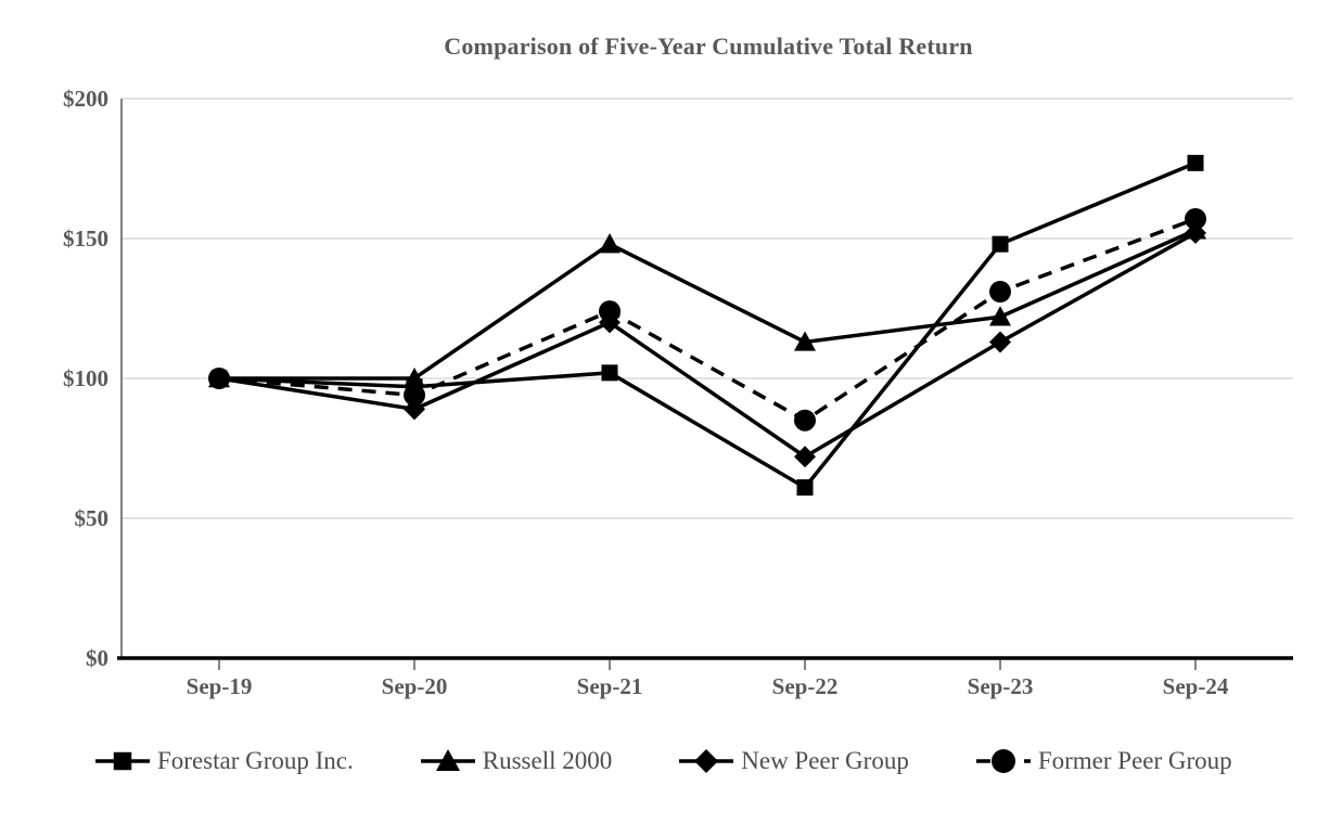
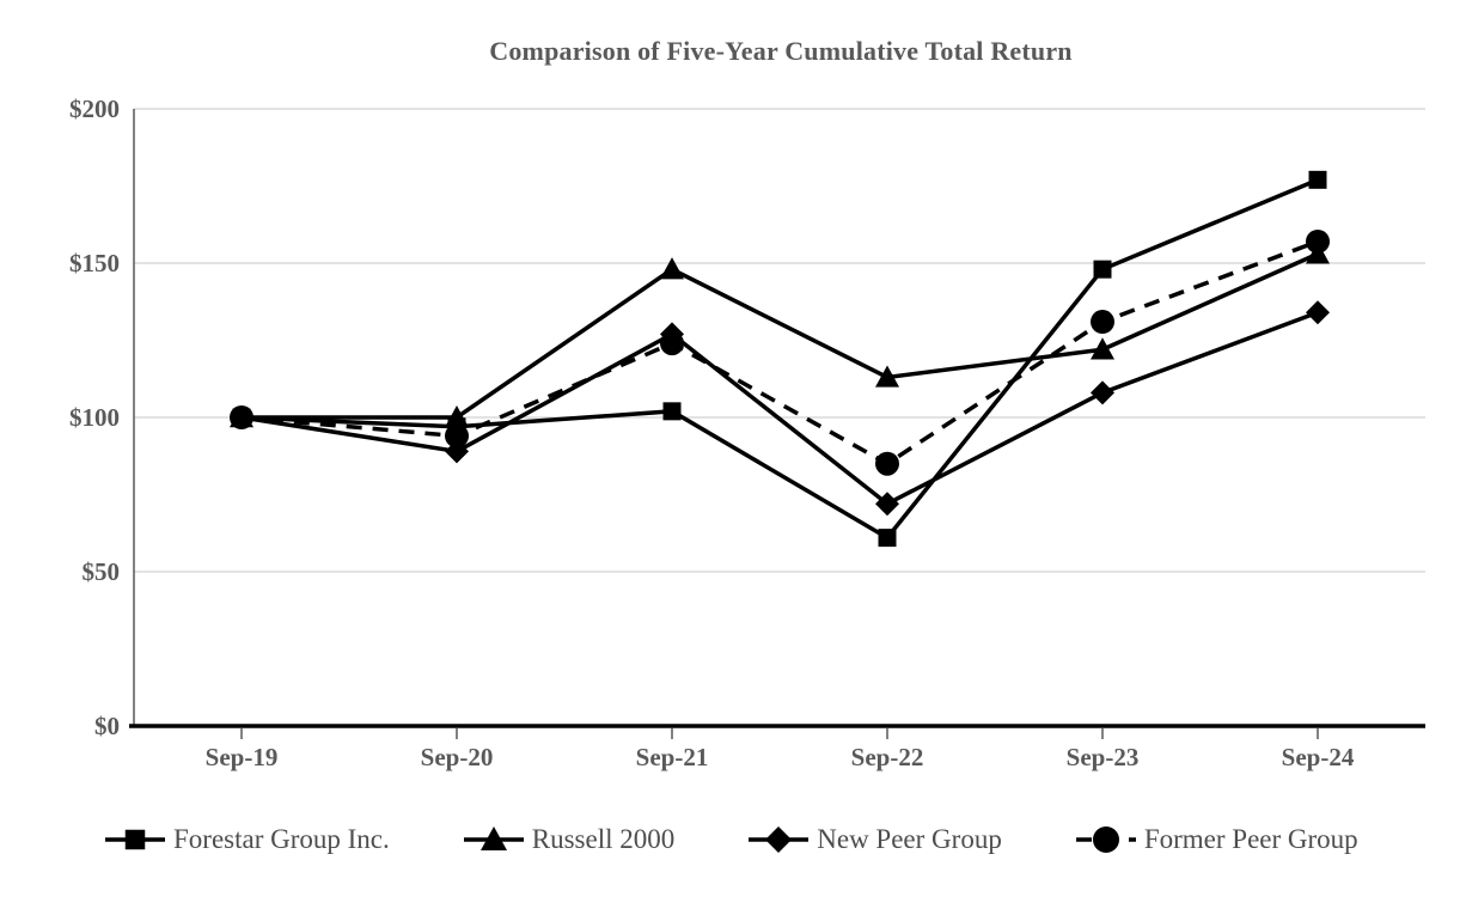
New Peer Group/Sep-21: $120 -> $127
New Peer Group/Sep-23: $113 -> $108
New Peer Group/Sep-24: $152 -> $134
